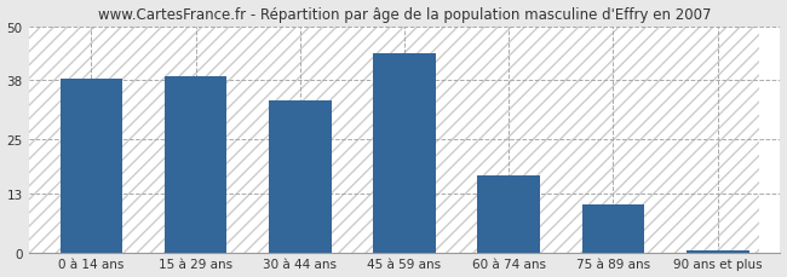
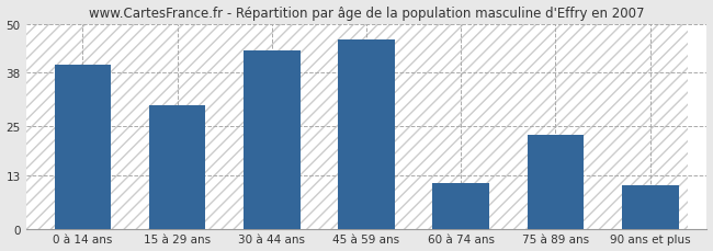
0 à 14 ans: 38.5 -> 40.0
15 à 29 ans: 39.0 -> 30.0
30 à 44 ans: 33.5 -> 43.5
45 à 59 ans: 44.0 -> 46.0
60 à 74 ans: 17.0 -> 11.0
75 à 89 ans: 10.5 -> 23.0
90 ans et plus: 0.5 -> 10.5
